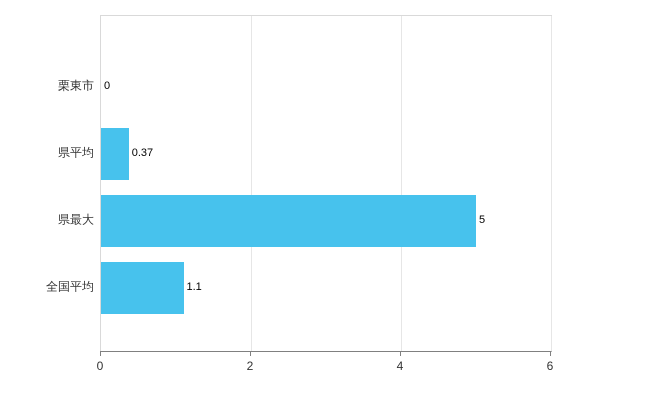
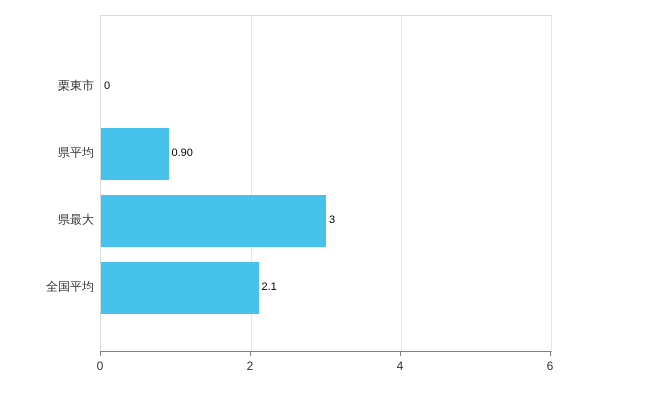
県平均: 0.37 -> 0.90
県最大: 5 -> 3
全国平均: 1.1 -> 2.1
